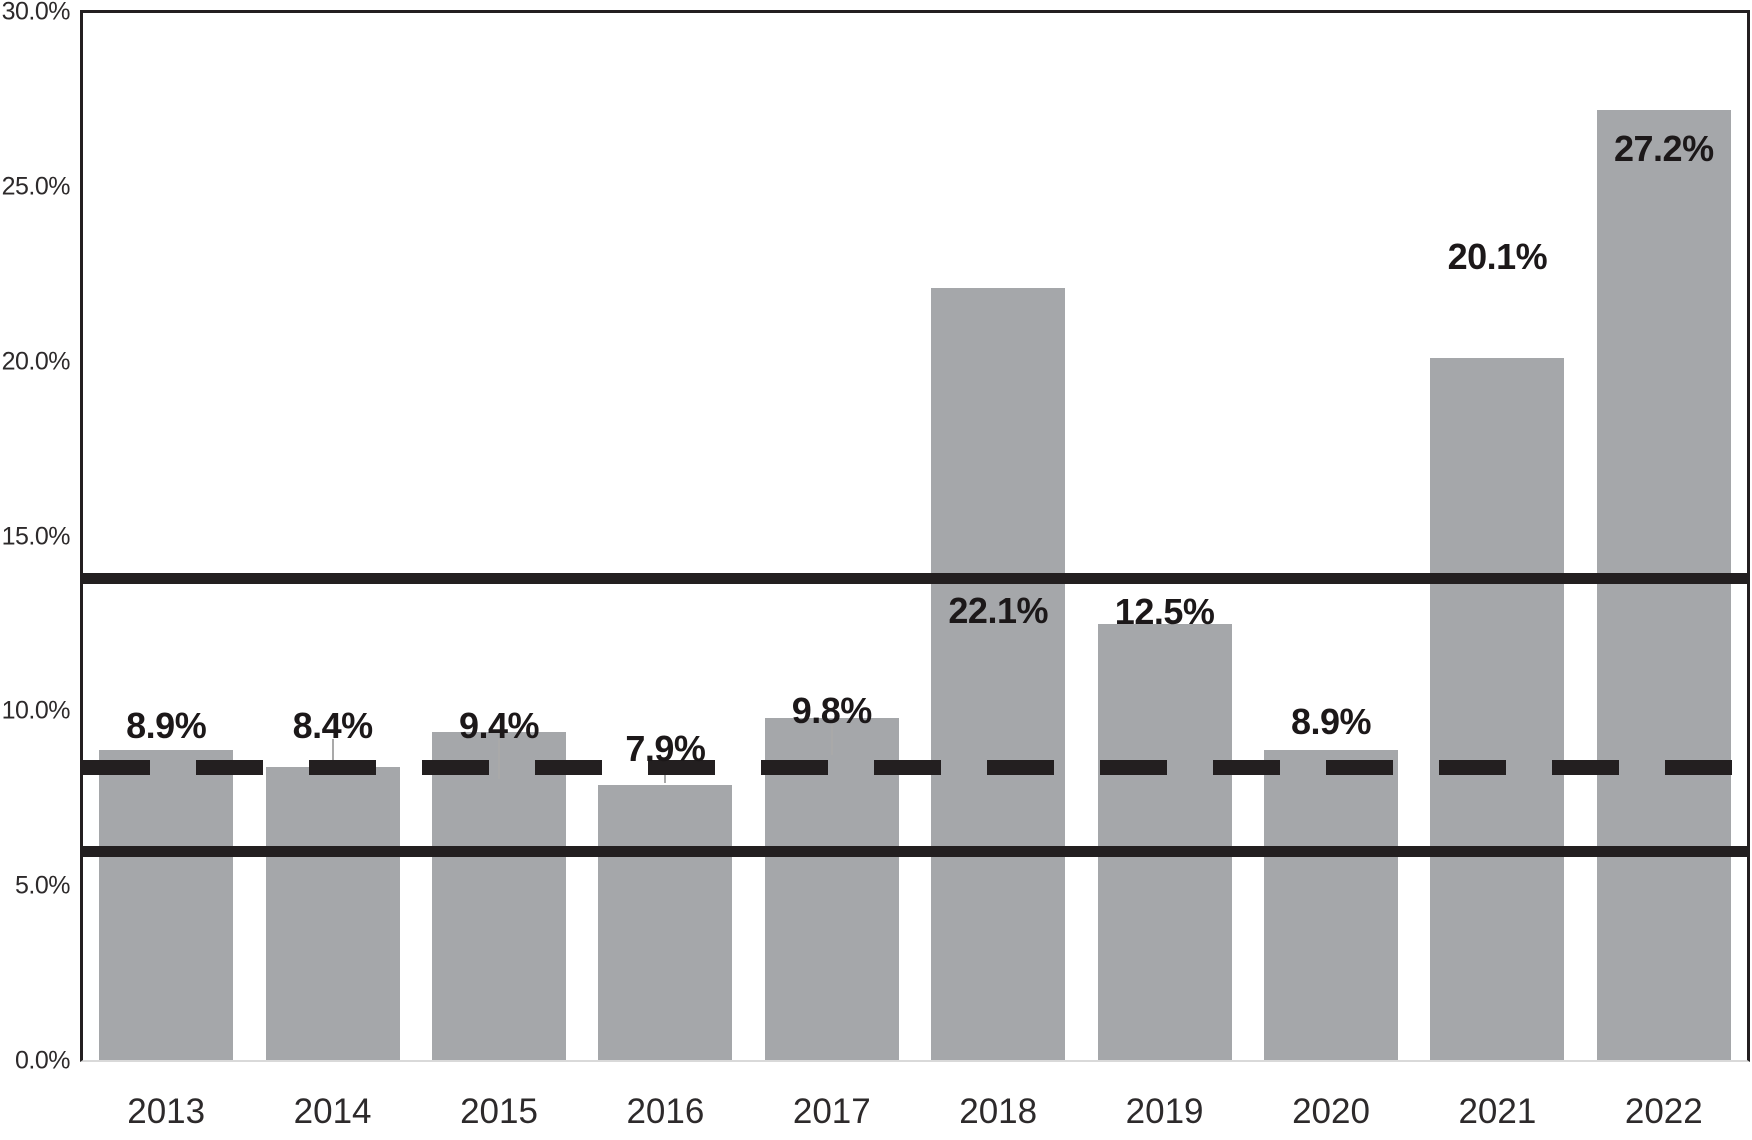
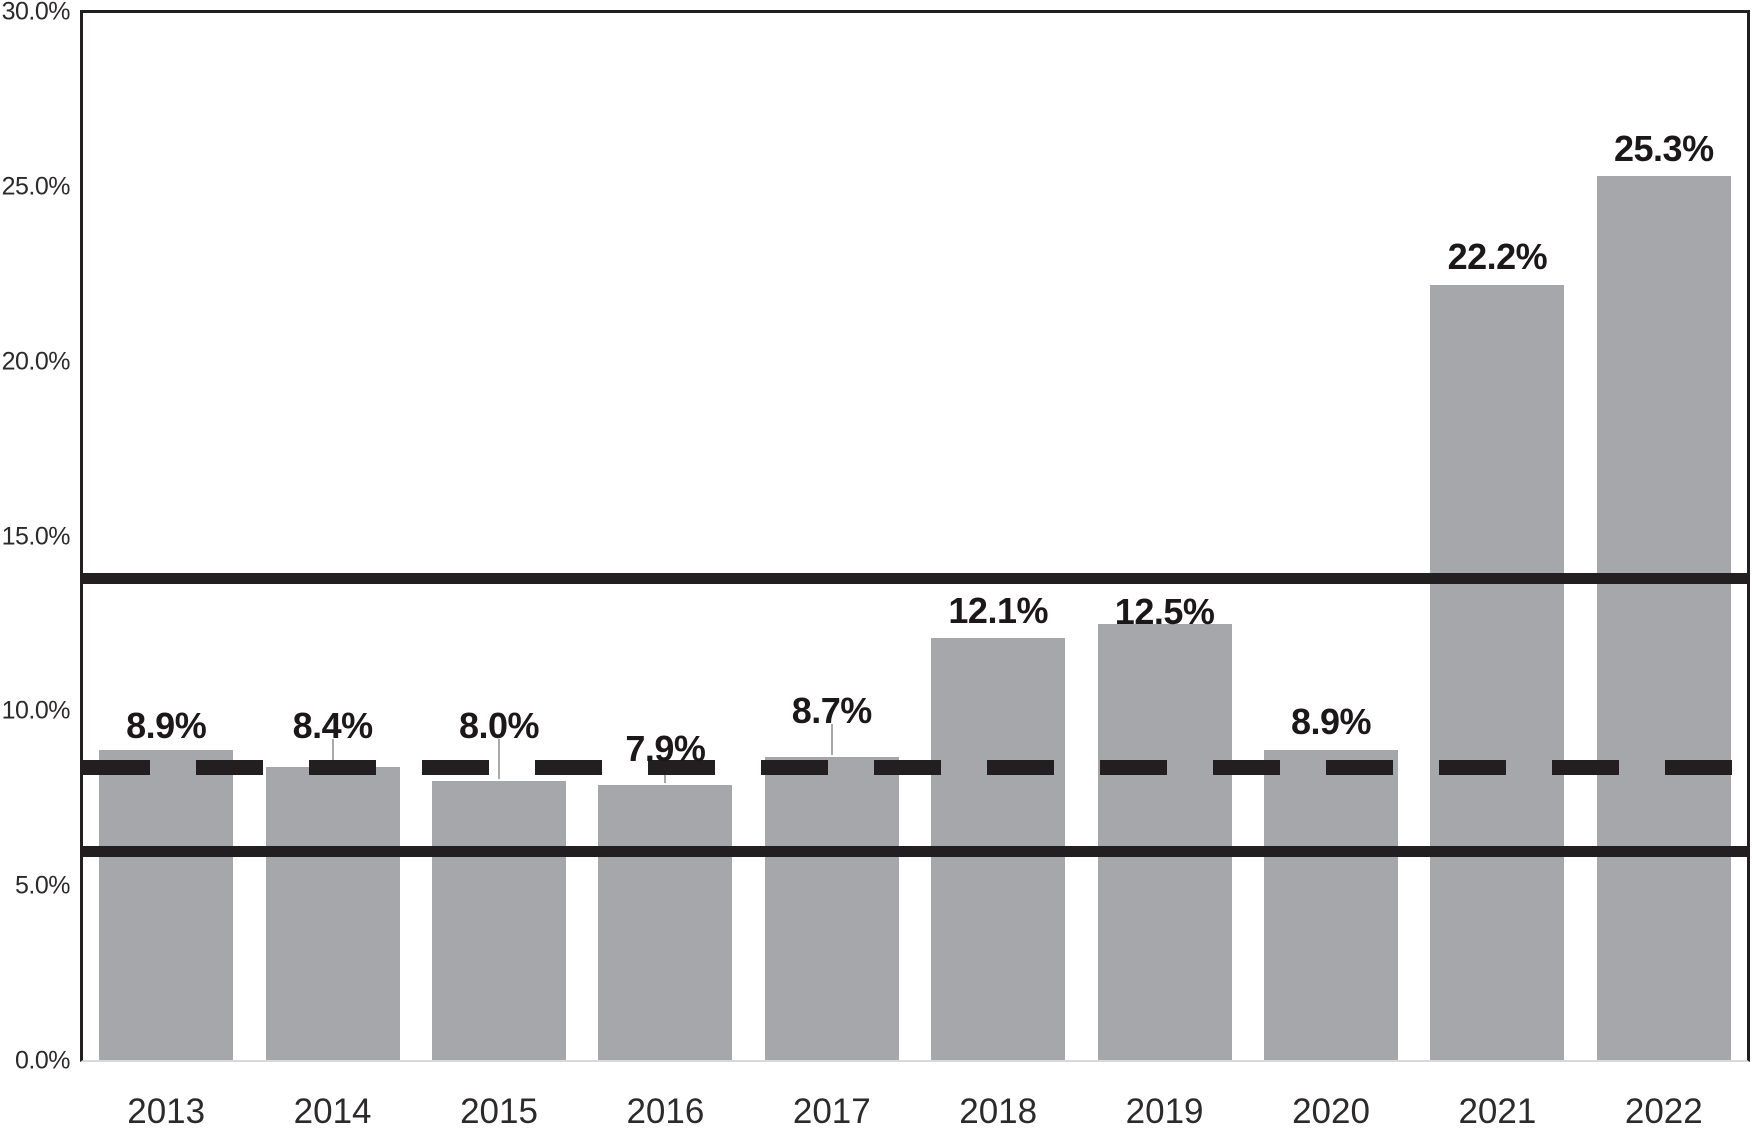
2015: 9.4% -> 8.0%
2017: 9.8% -> 8.7%
2018: 22.1% -> 12.1%
2021: 20.1% -> 22.2%
2022: 27.2% -> 25.3%
